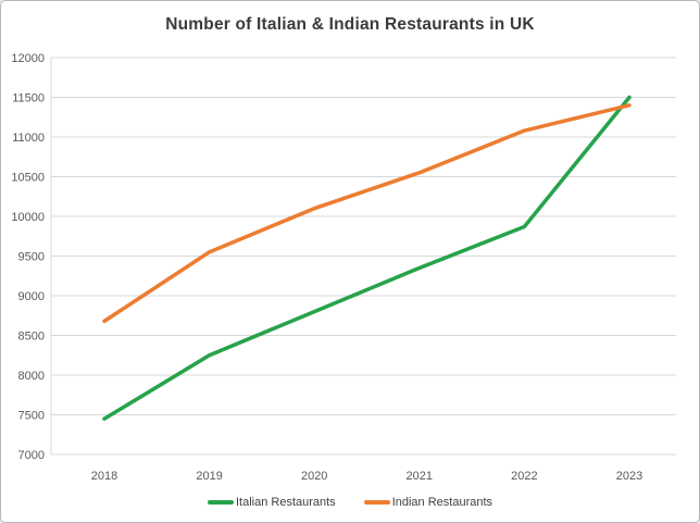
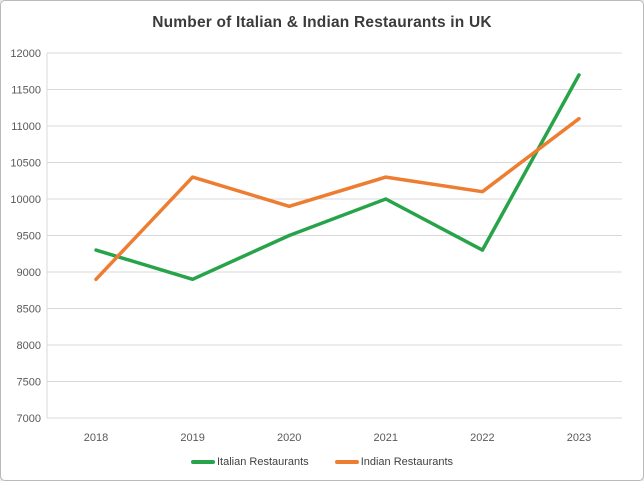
Italian Restaurants/2018: 7400 -> 9300
Indian Restaurants/2018: 8700 -> 8900
Italian Restaurants/2019: 8200 -> 8900
Indian Restaurants/2019: 9600 -> 10300
Italian Restaurants/2020: 8800 -> 9500
Indian Restaurants/2020: 10100 -> 9900
Italian Restaurants/2021: 9400 -> 10000
Indian Restaurants/2021: 10600 -> 10300
Italian Restaurants/2022: 9900 -> 9300
Indian Restaurants/2022: 11100 -> 10100
Italian Restaurants/2023: 11500 -> 11700
Indian Restaurants/2023: 11400 -> 11100
